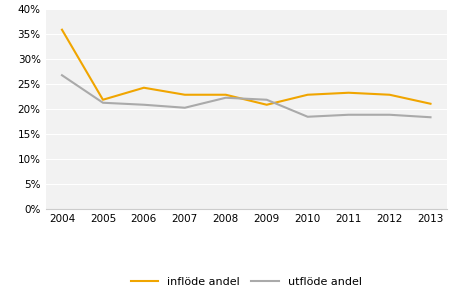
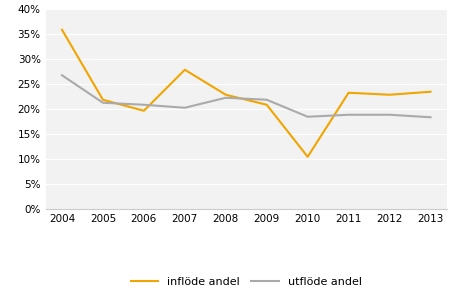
inflöde andel/2006: 24.2% -> 19.6%
inflöde andel/2007: 22.8% -> 27.8%
inflöde andel/2010: 22.8% -> 10.4%
inflöde andel/2013: 21.0% -> 23.4%
